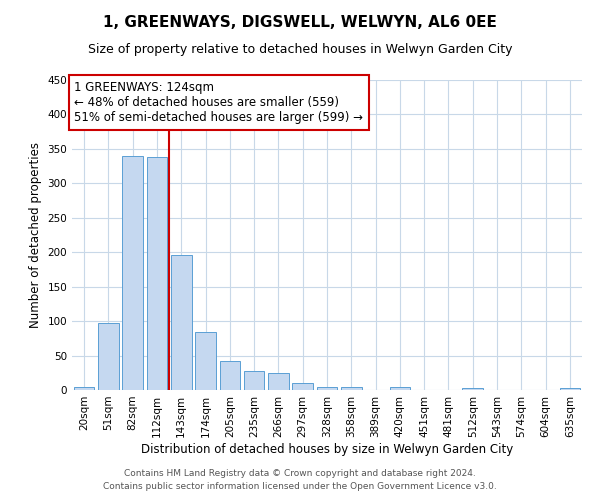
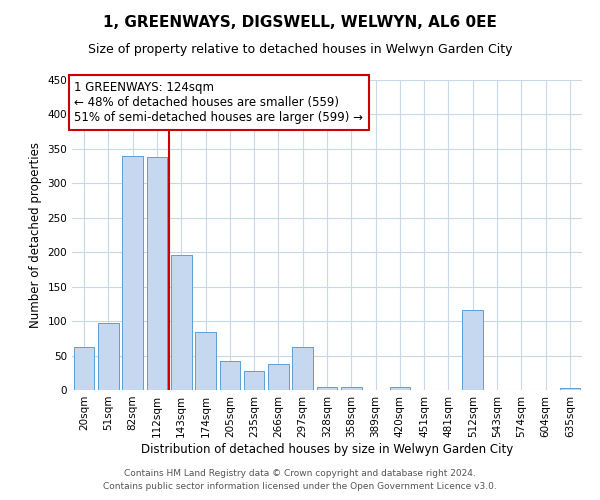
20sqm: 5 -> 62
266sqm: 24 -> 38
297sqm: 10 -> 62
512sqm: 3 -> 116
